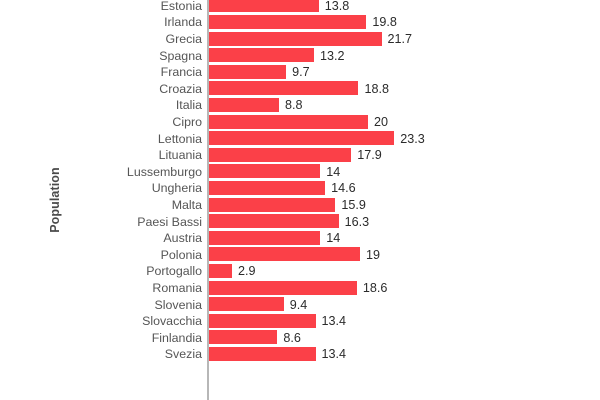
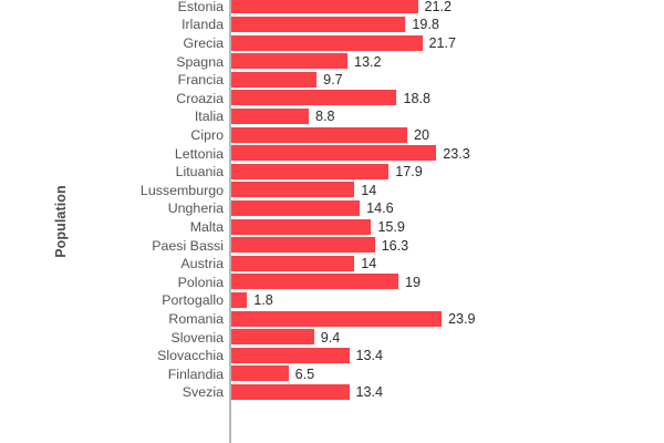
Estonia: 13.8 -> 21.2
Portogallo: 2.9 -> 1.8
Romania: 18.6 -> 23.9
Finlandia: 8.6 -> 6.5
